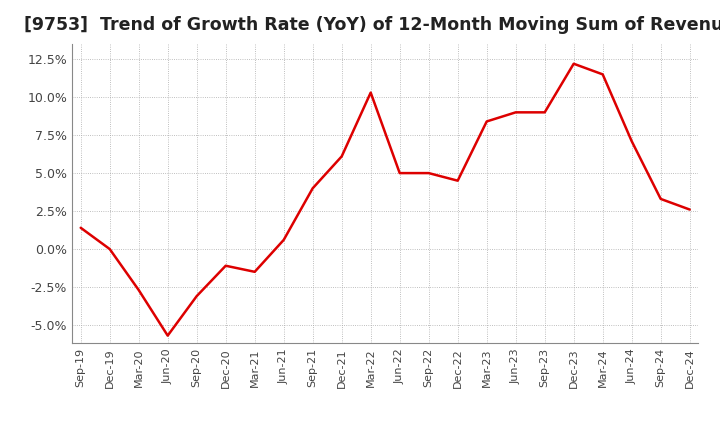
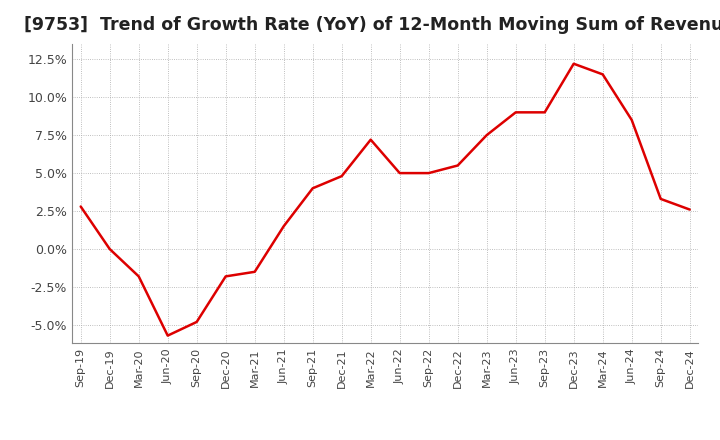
Sep-19: 1.4% -> 2.8%
Mar-20: -2.7% -> -1.8%
Sep-20: -3.1% -> -4.8%
Dec-20: -1.1% -> -1.8%
Jun-21: 0.6% -> 1.5%
Dec-21: 6.1% -> 4.8%
Mar-22: 10.3% -> 7.2%
Dec-22: 4.5% -> 5.5%
Mar-23: 8.4% -> 7.5%
Jun-24: 7.1% -> 8.5%
